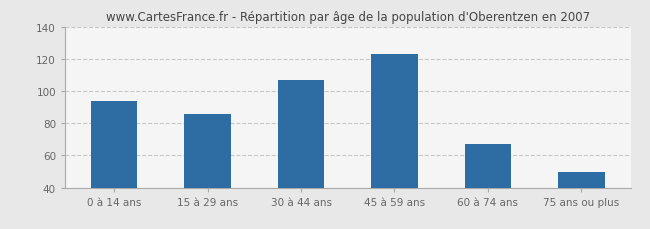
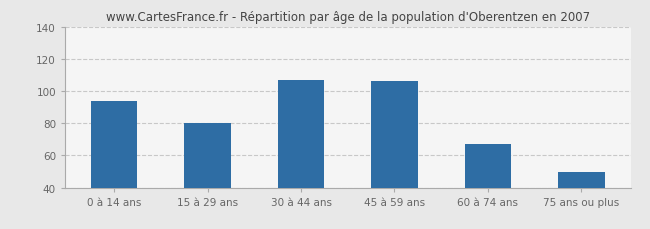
15 à 29 ans: 86 -> 80
45 à 59 ans: 123 -> 106
